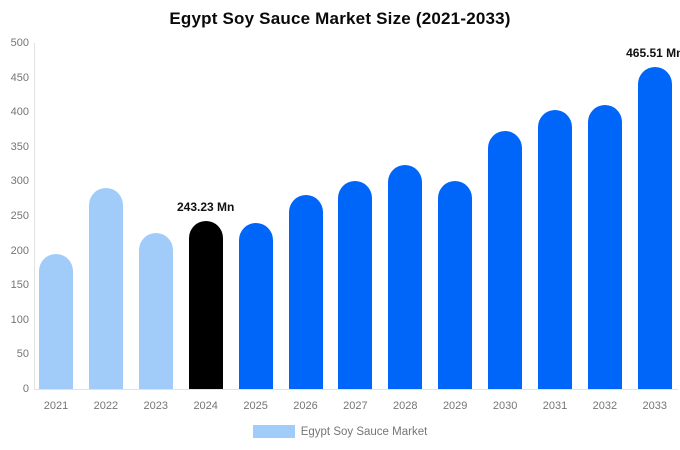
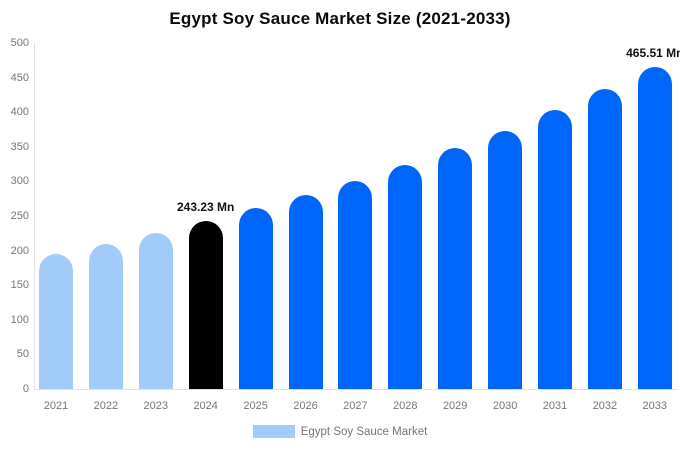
2022: 290 -> 210
2025: 240 -> 260
2029: 300 -> 350
2032: 410 -> 430
